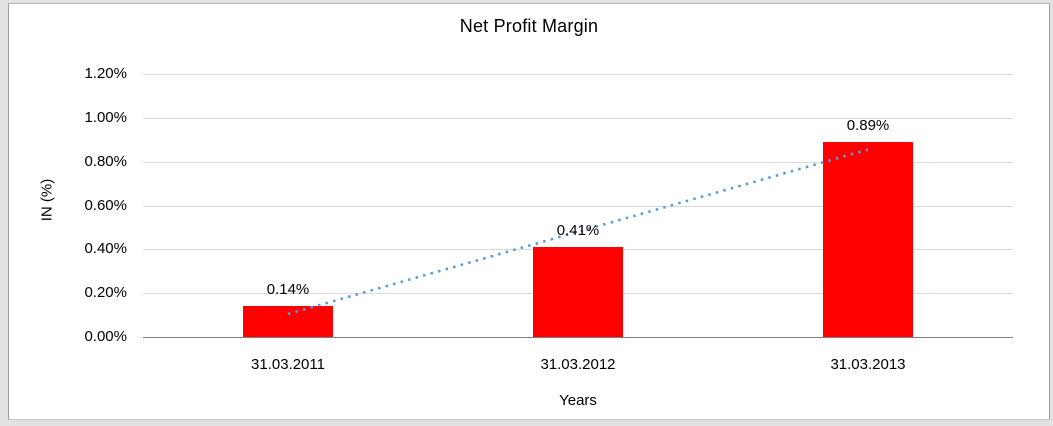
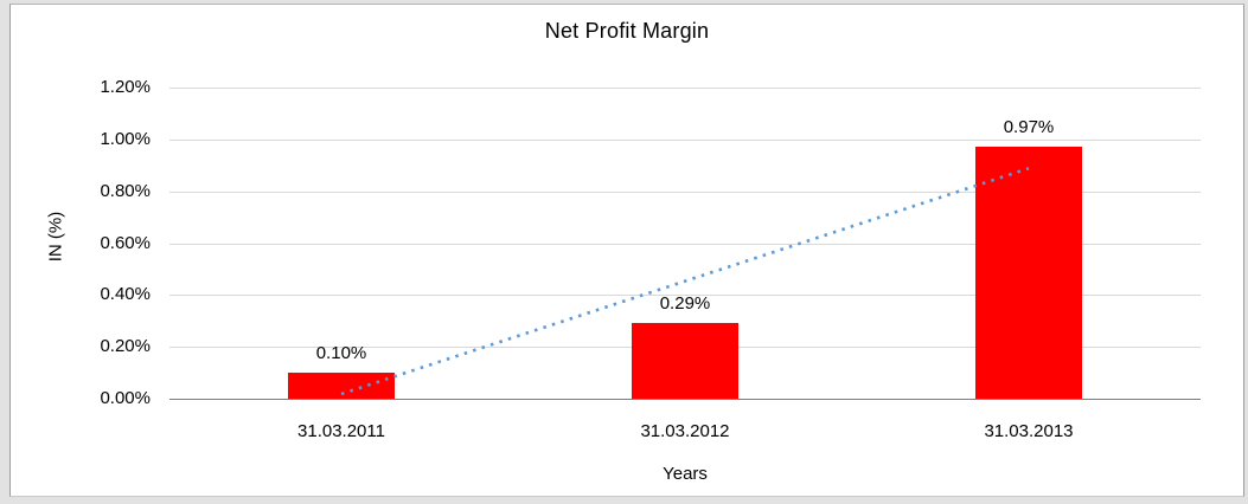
31.03.2011: 0.14% -> 0.10%
31.03.2012: 0.41% -> 0.29%
31.03.2013: 0.89% -> 0.97%
